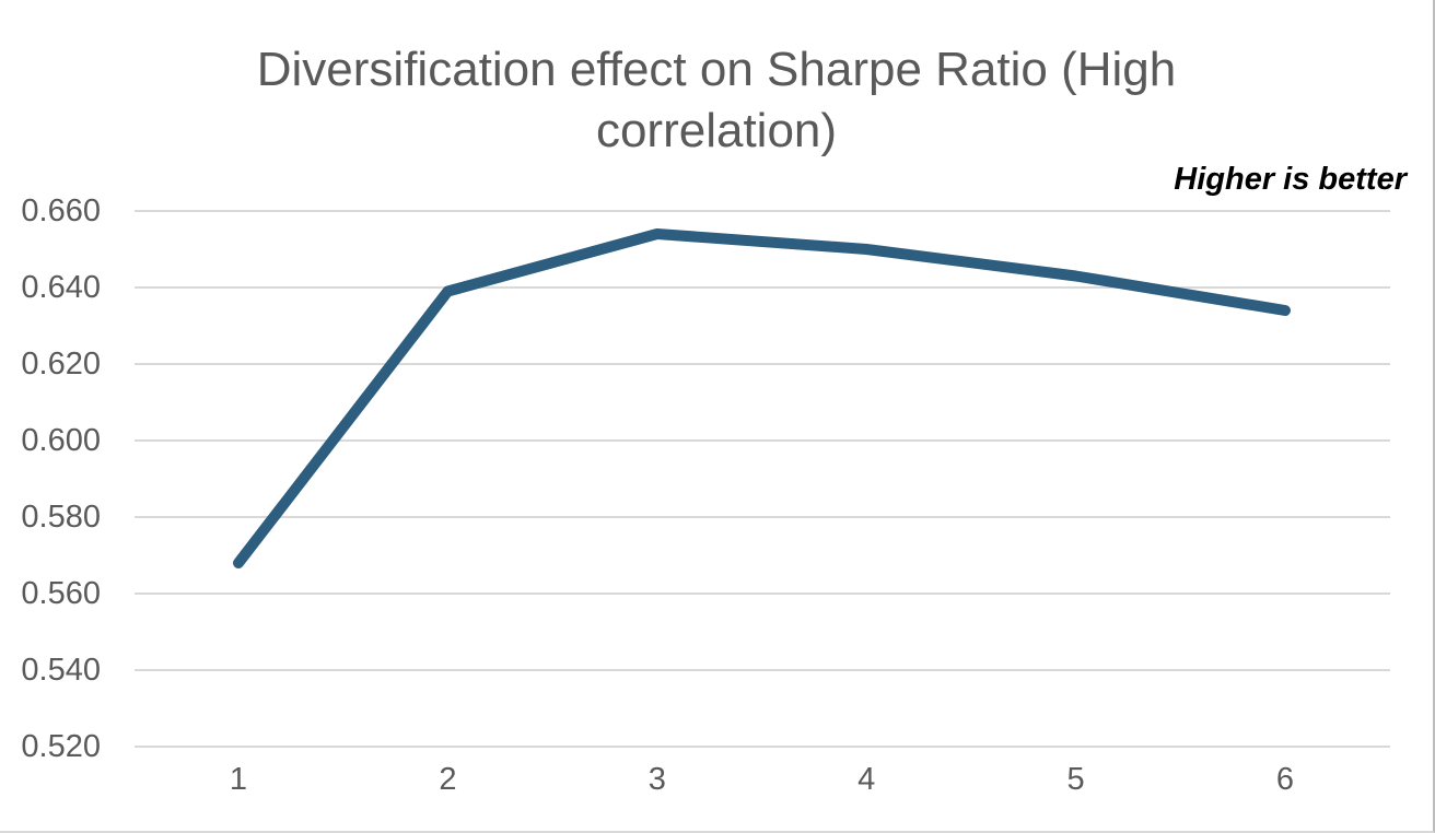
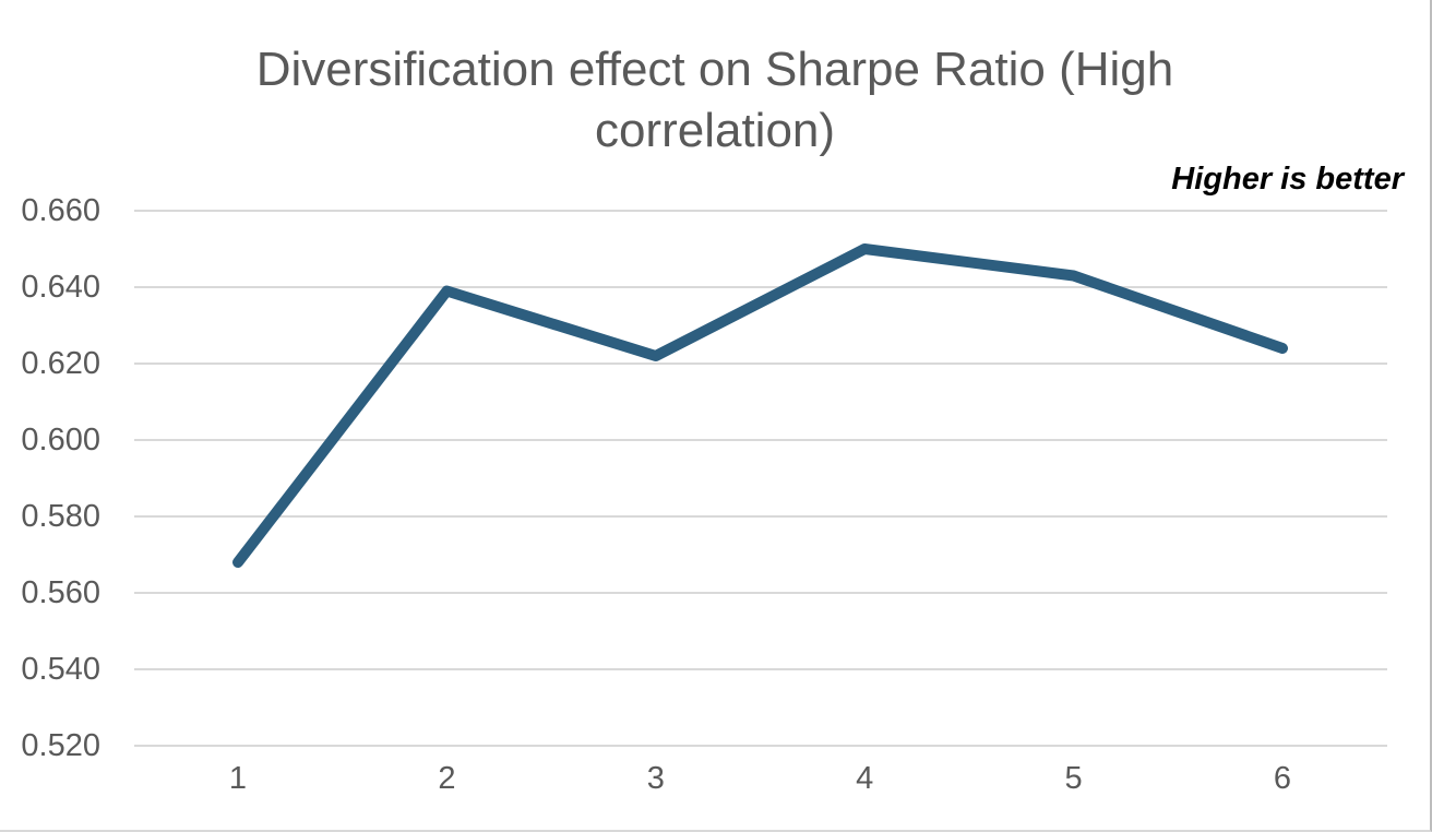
3: 0.654 -> 0.622
6: 0.634 -> 0.624
